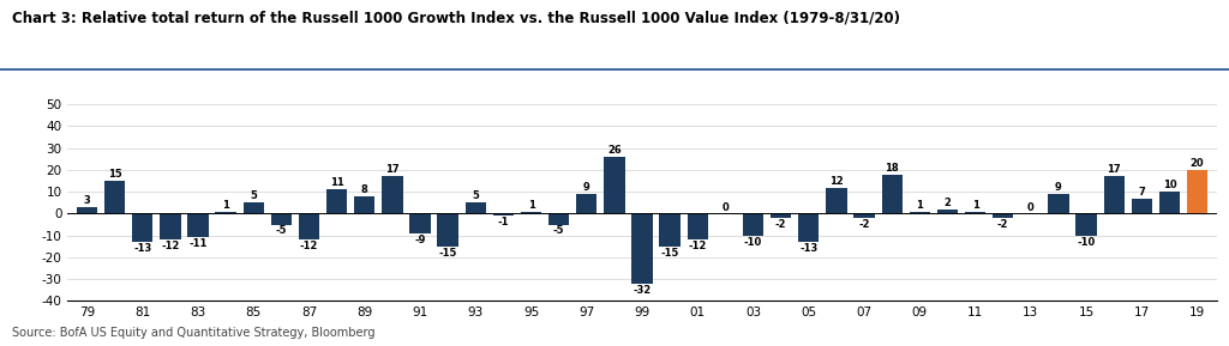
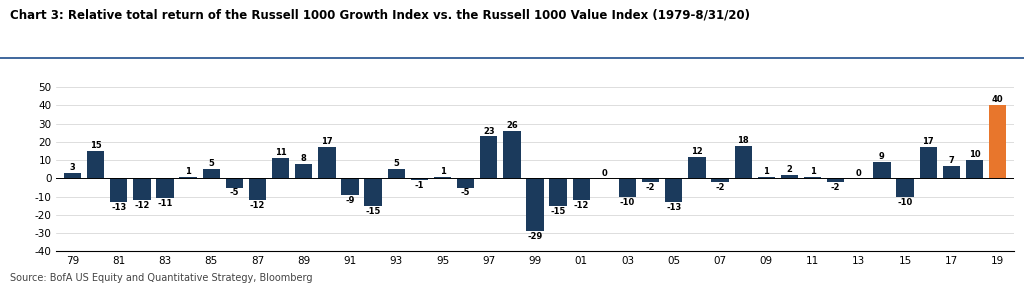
97: 9 -> 23
99: -32 -> -29
19: 20 -> 40
